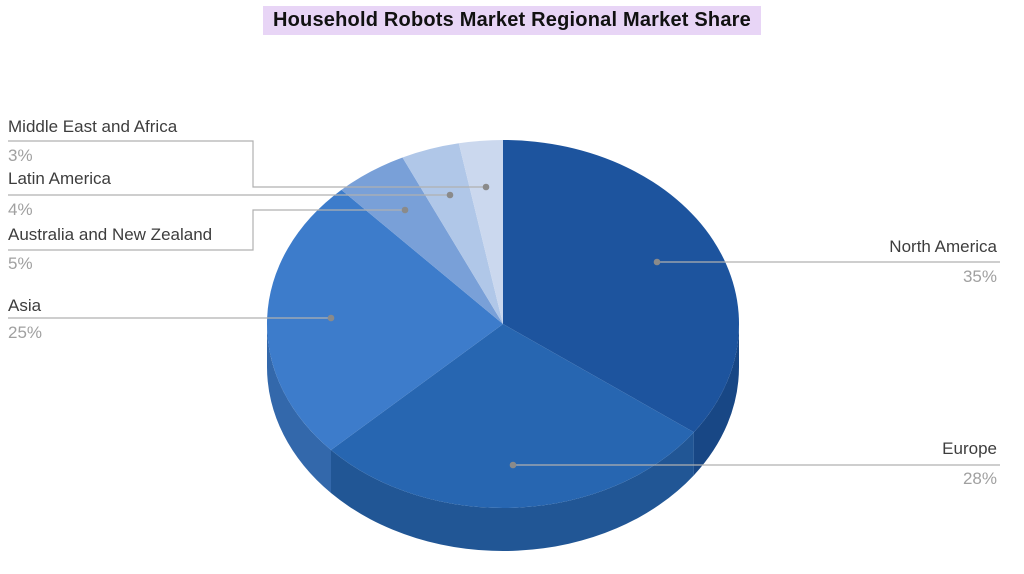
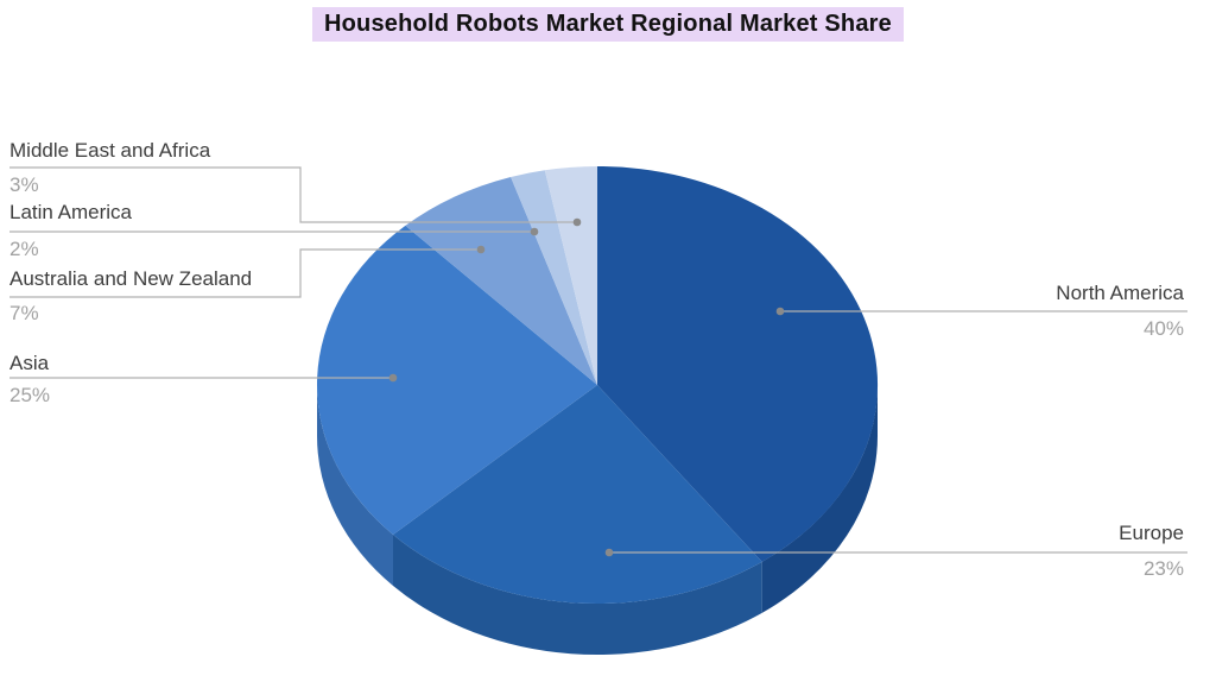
North America: 35% -> 40%
Europe: 28% -> 23%
Australia and New Zealand: 5% -> 7%
Latin America: 4% -> 2%
